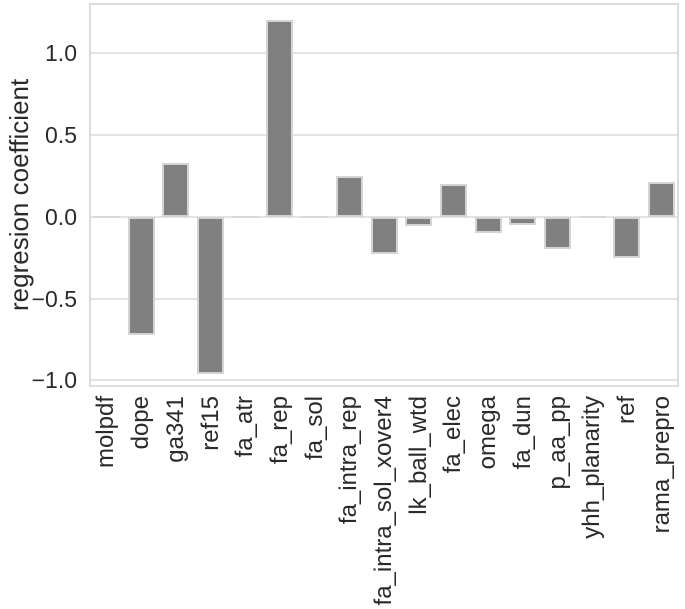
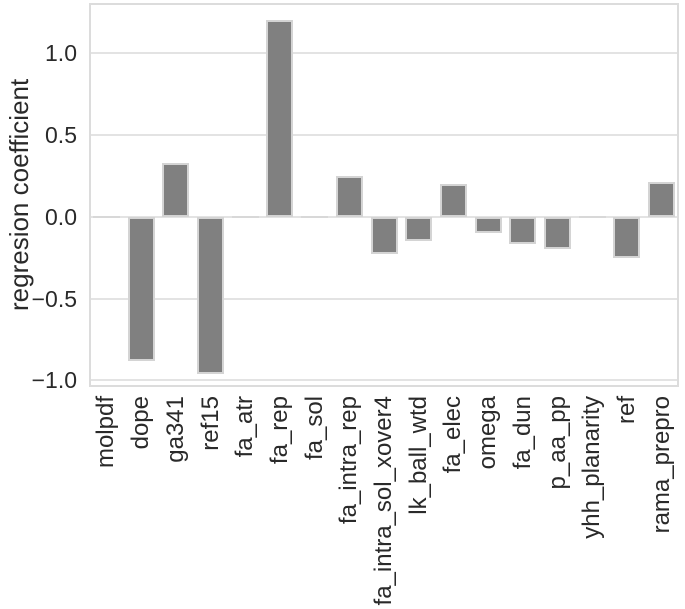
dope: -0.72 -> -0.88
lk_ball_wtd: -0.06 -> -0.15
fa_dun: -0.05 -> -0.17
